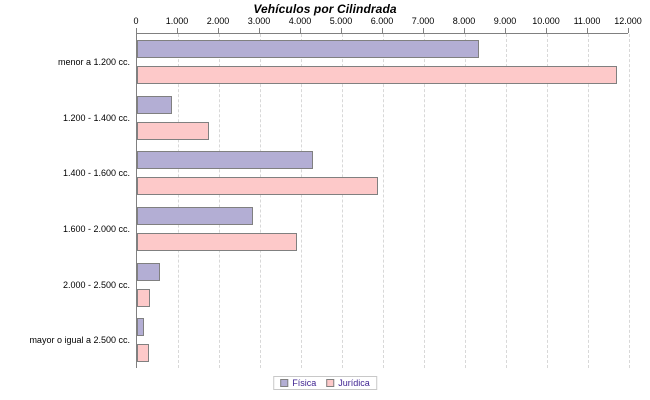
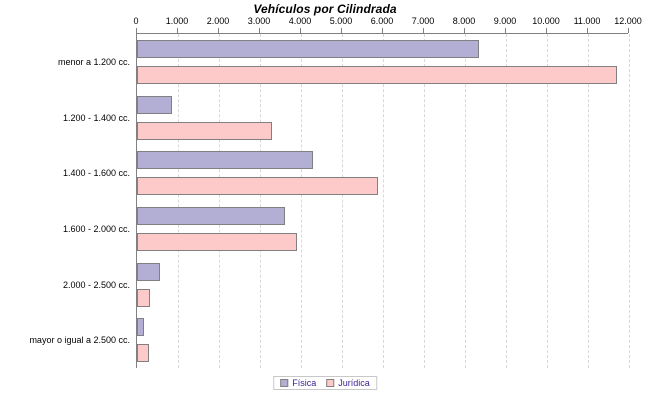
Jurídica/1.200 - 1.400 cc.: 1800 -> 3300
Física/1.600 - 2.000 cc.: 2800 -> 3600
